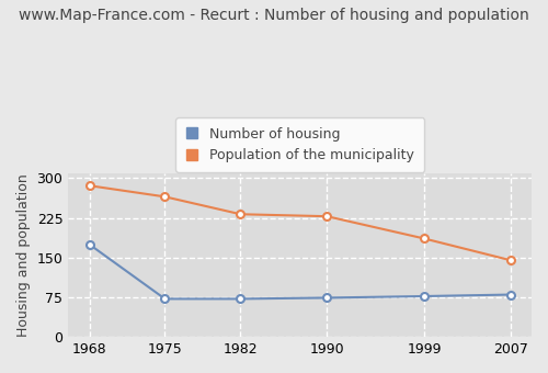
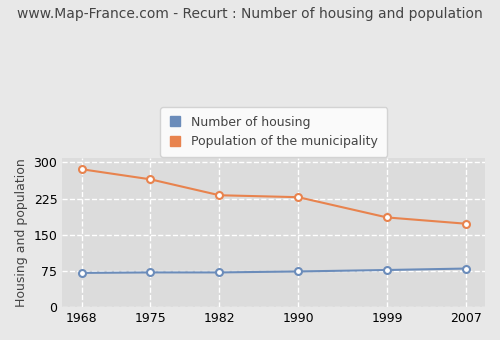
Number of housing/1968: 175 -> 71
Population of the municipality/2007: 145 -> 173
